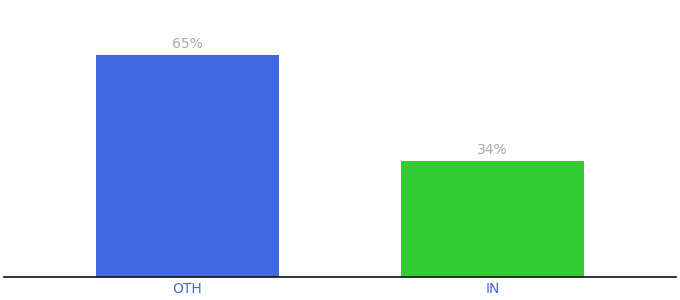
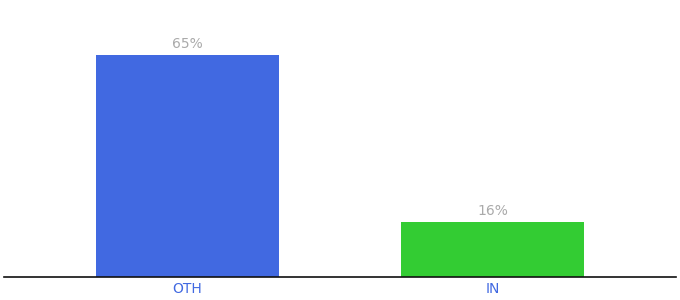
IN: 34% -> 16%
